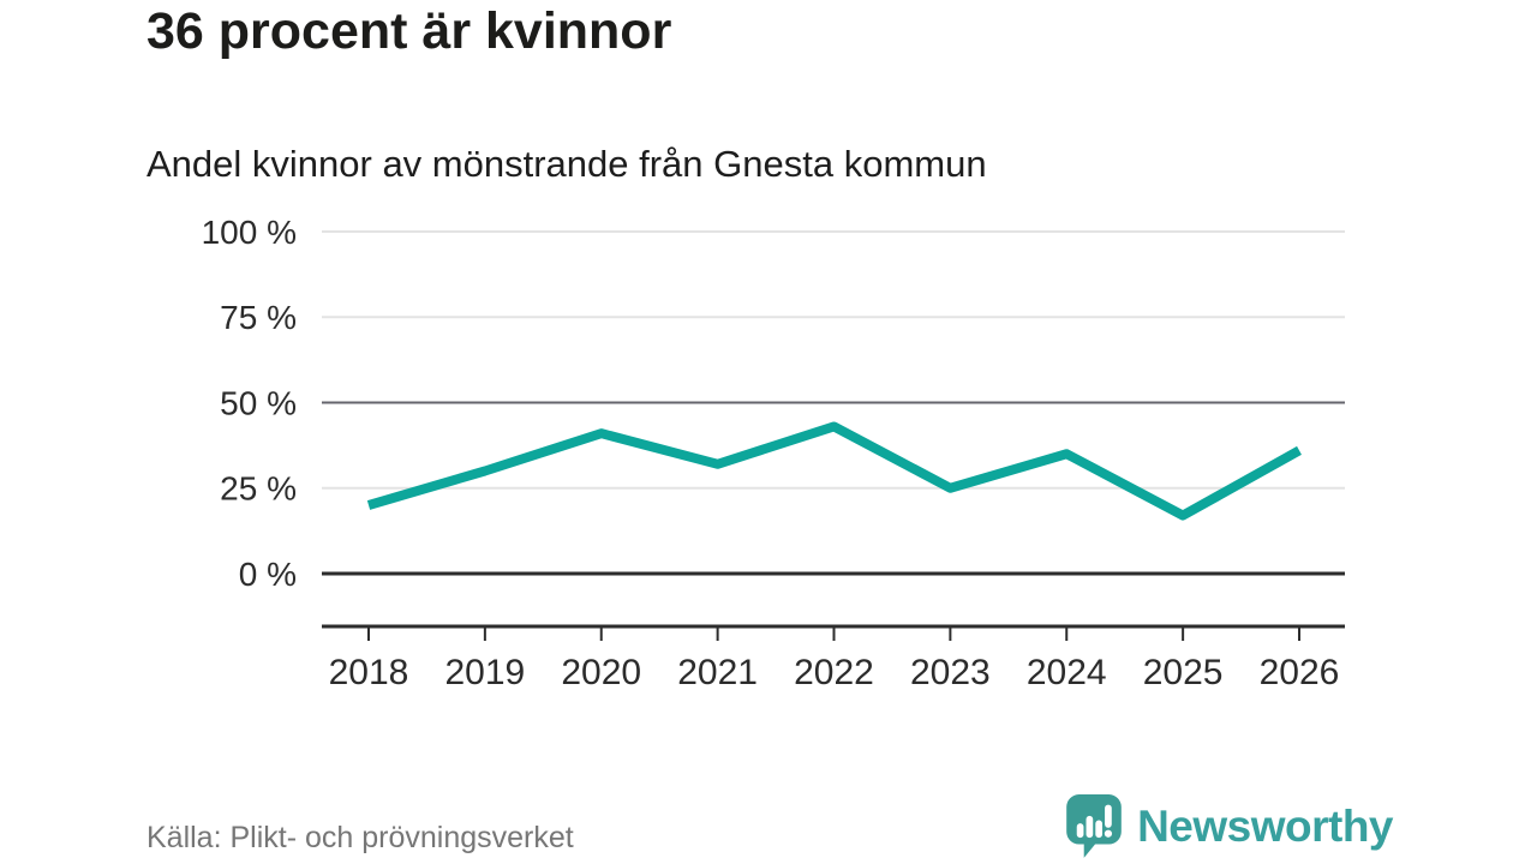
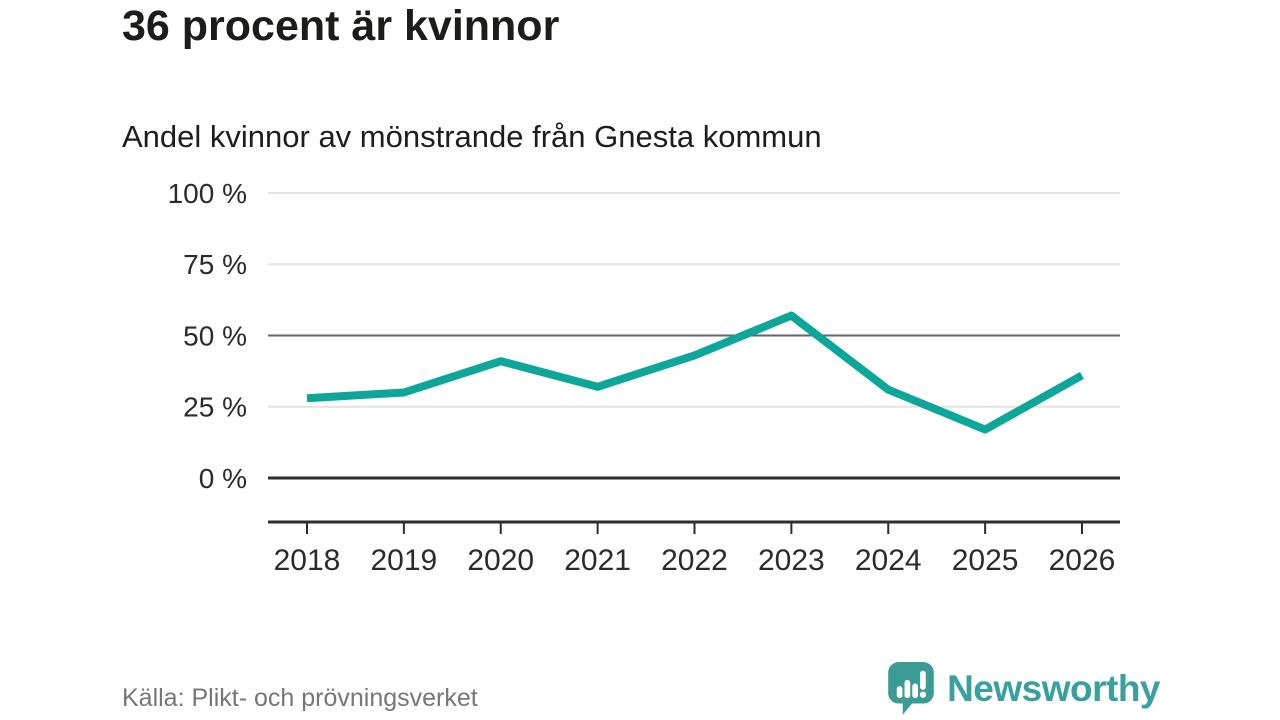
2018: 20% -> 28%
2023: 25% -> 57%
2024: 35% -> 31%
